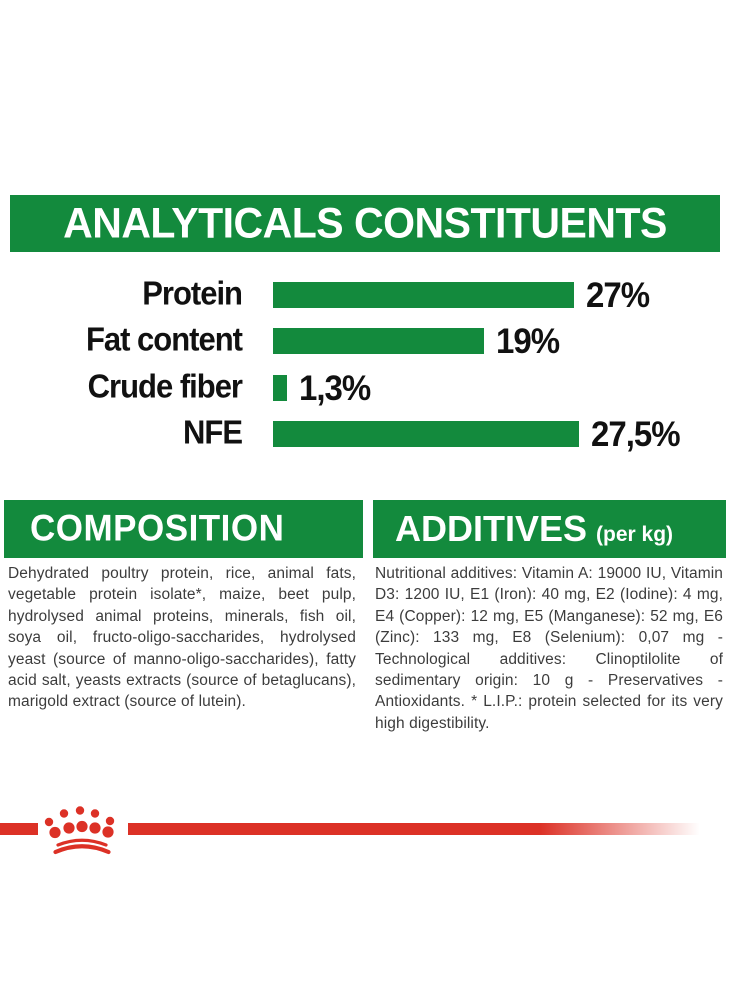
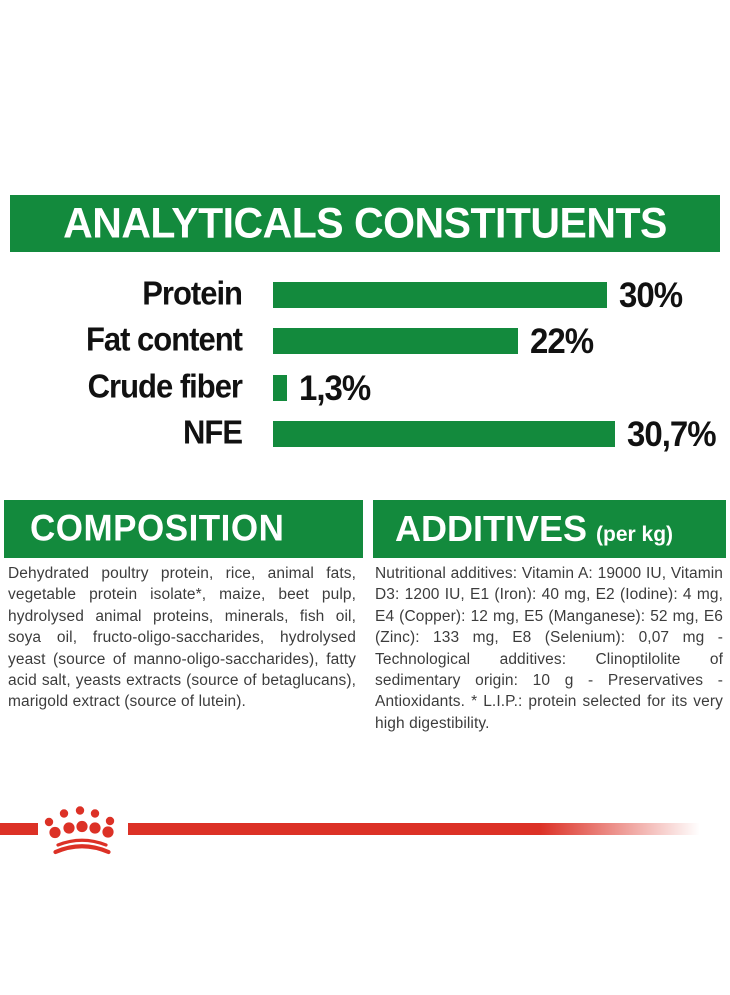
Protein: 27% -> 30%
Fat content: 19% -> 22%
NFE: 27,5% -> 30,7%
